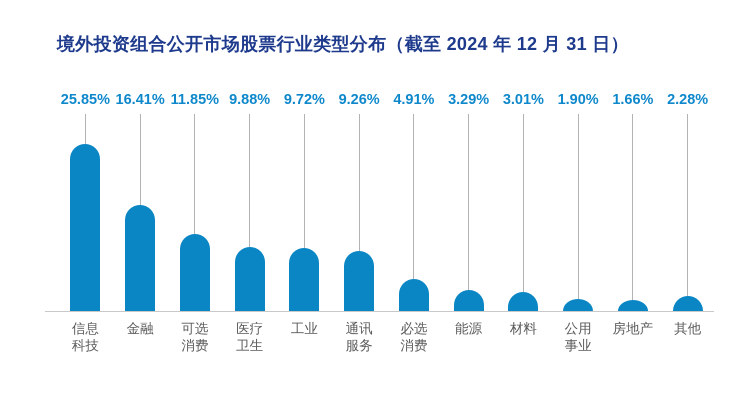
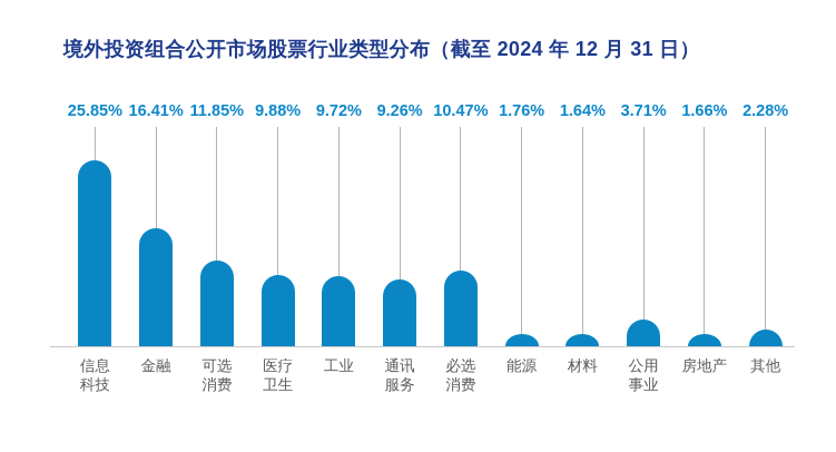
必选消费: 4.91% -> 10.47%
能源: 3.29% -> 1.76%
材料: 3.01% -> 1.64%
公用事业: 1.90% -> 3.71%
